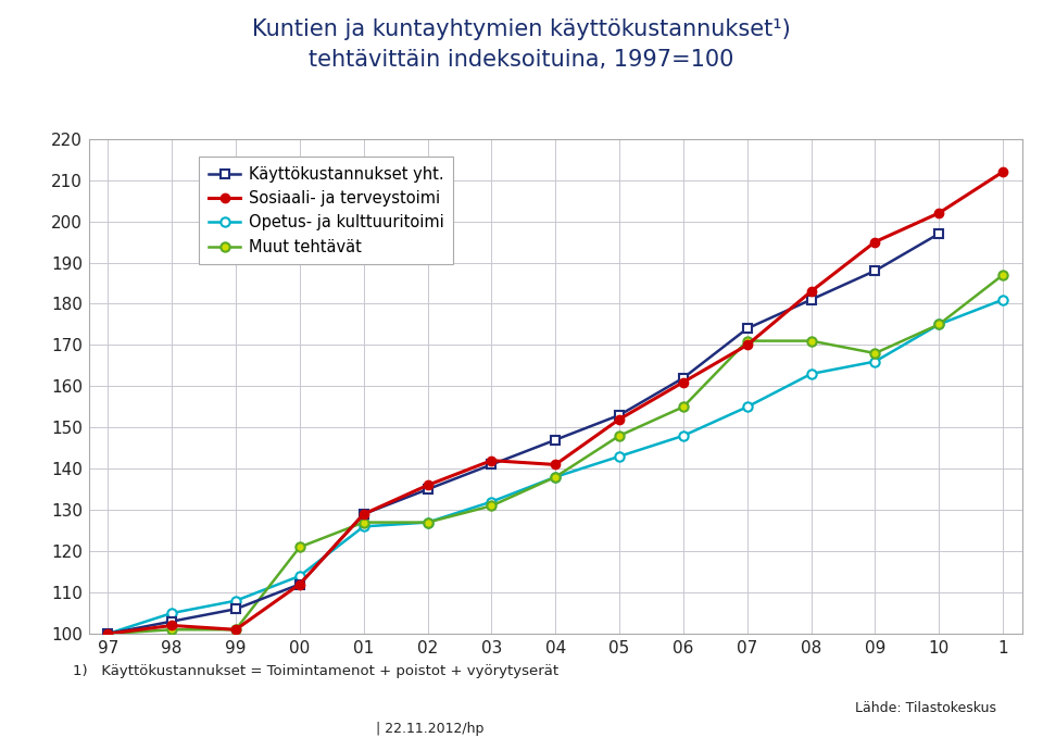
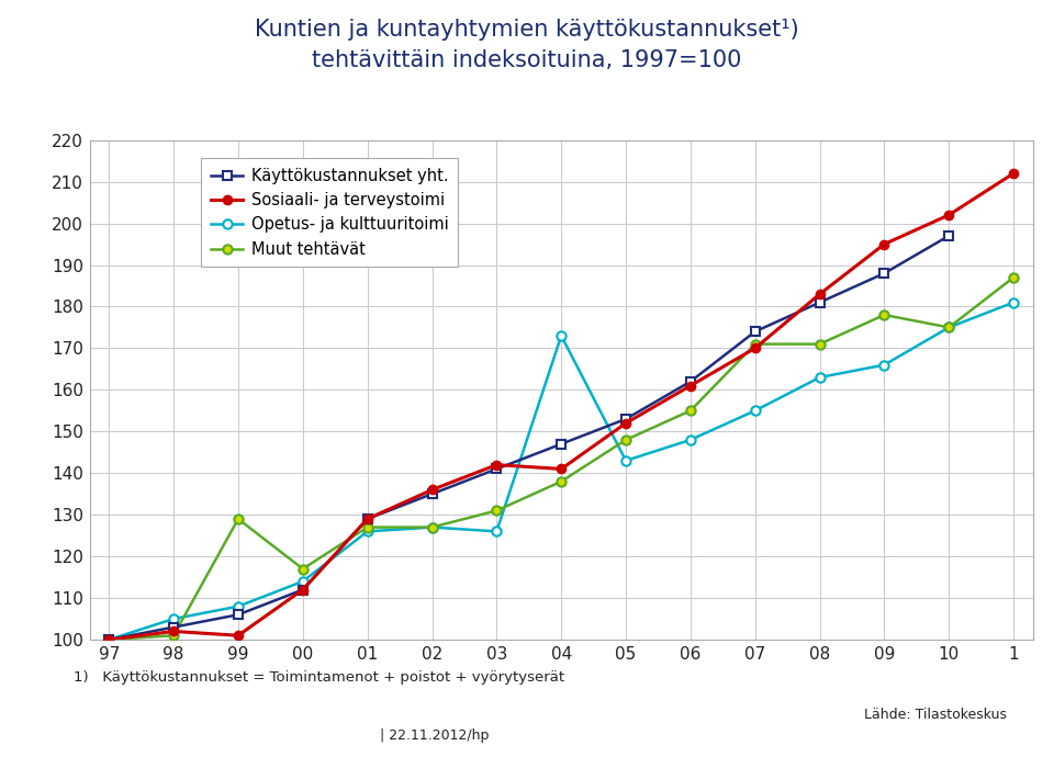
Muut tehtävät/99: 101 -> 129
Muut tehtävät/00: 121 -> 117
Opetus- ja kulttuuritoimi/03: 132 -> 126
Opetus- ja kulttuuritoimi/04: 138 -> 173
Muut tehtävät/09: 168 -> 178
